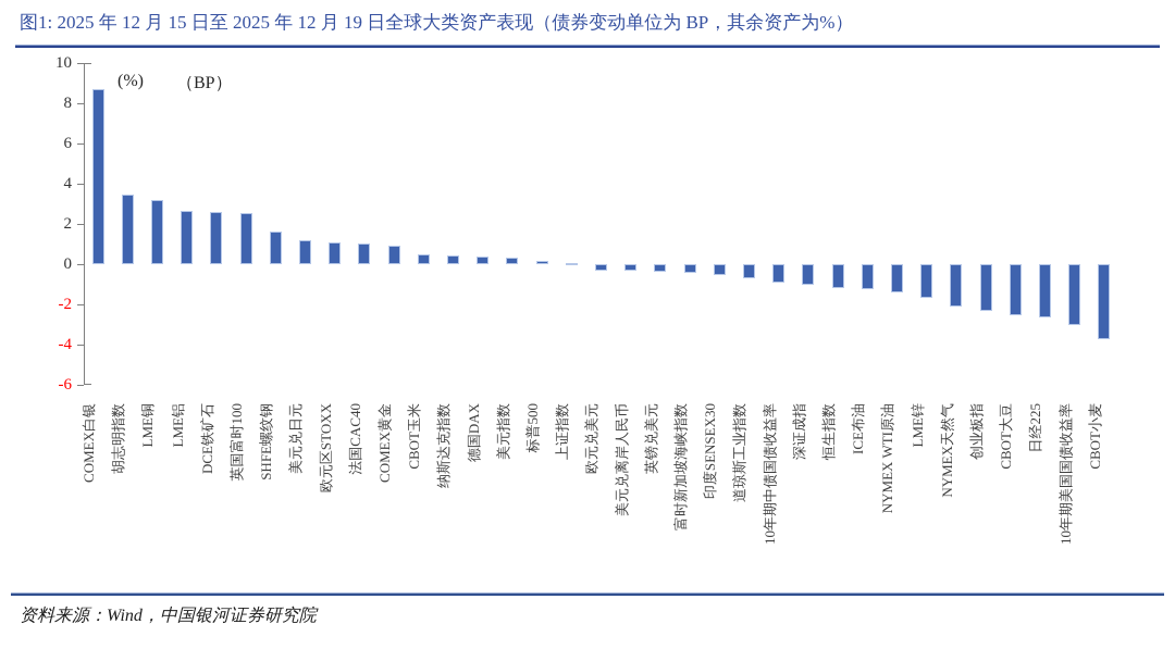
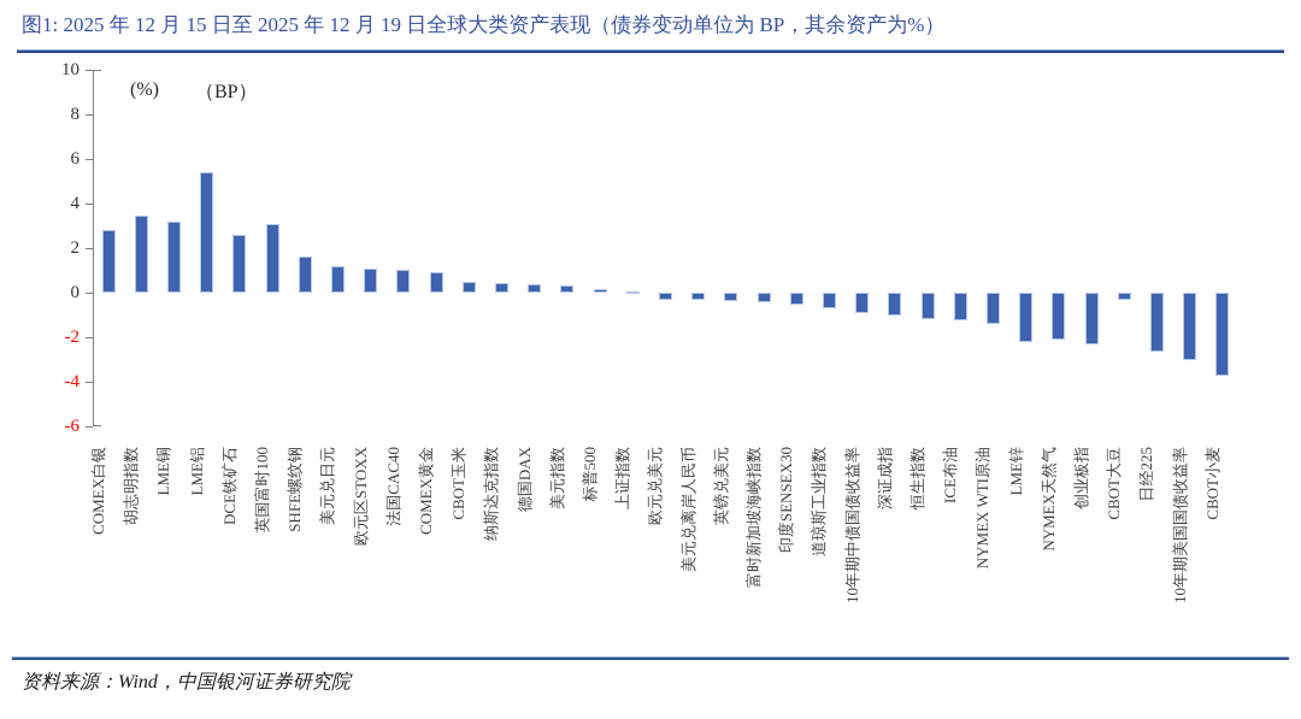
COMEX白银: 8.7 -> 2.8
LME铝: 2.6 -> 5.4
英国富时100: 2.5 -> 3.1
LME锌: -1.6 -> -2.2
CBOT大豆: -2.5 -> -0.3
